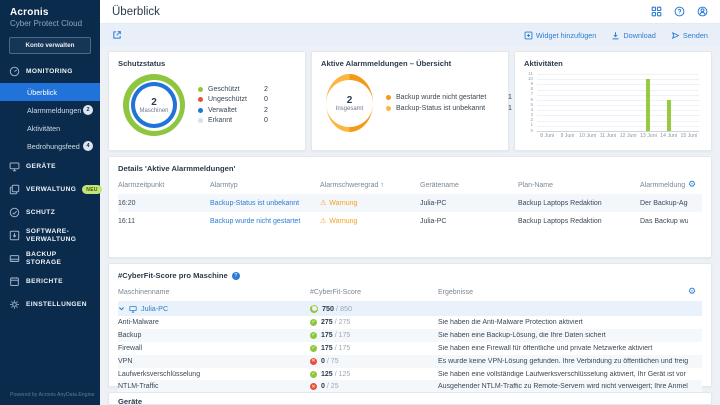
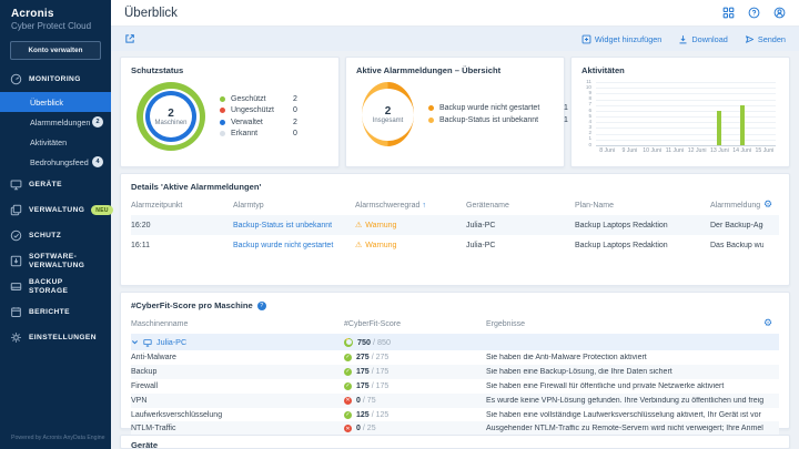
13 Juni: 10 -> 6
14 Juni: 6 -> 7
